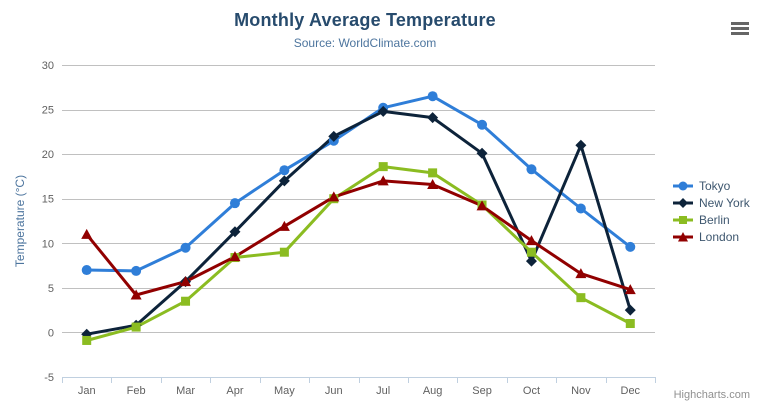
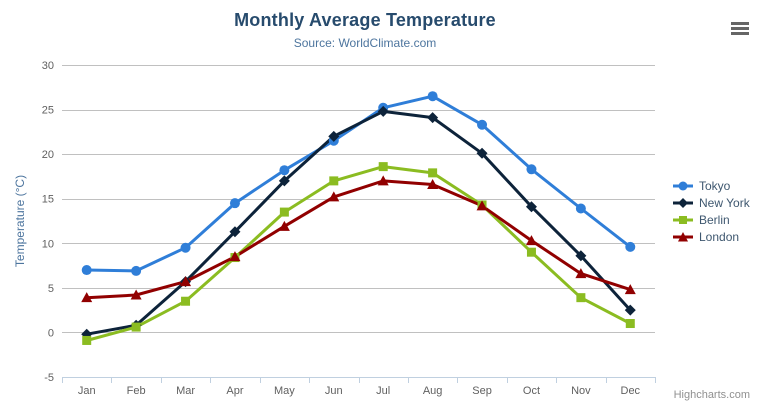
London/Jan: 11 -> 4
Berlin/May: 9 -> 14
Berlin/Jun: 15 -> 17
New York/Oct: 8 -> 14
New York/Nov: 21 -> 9
